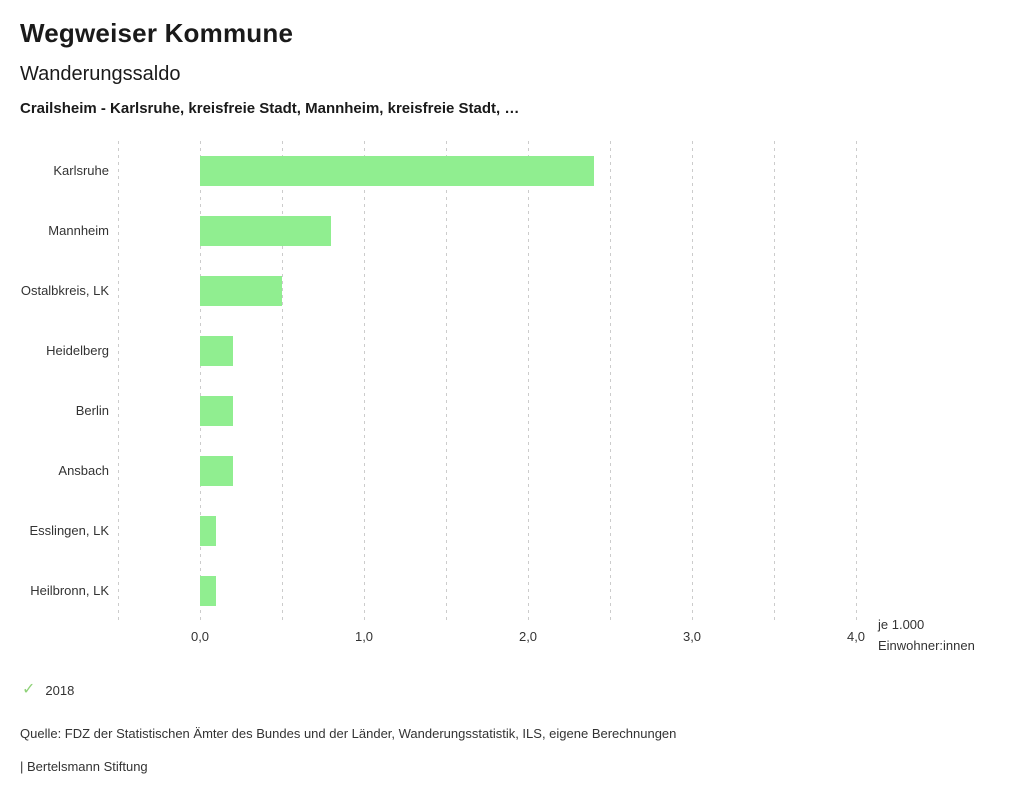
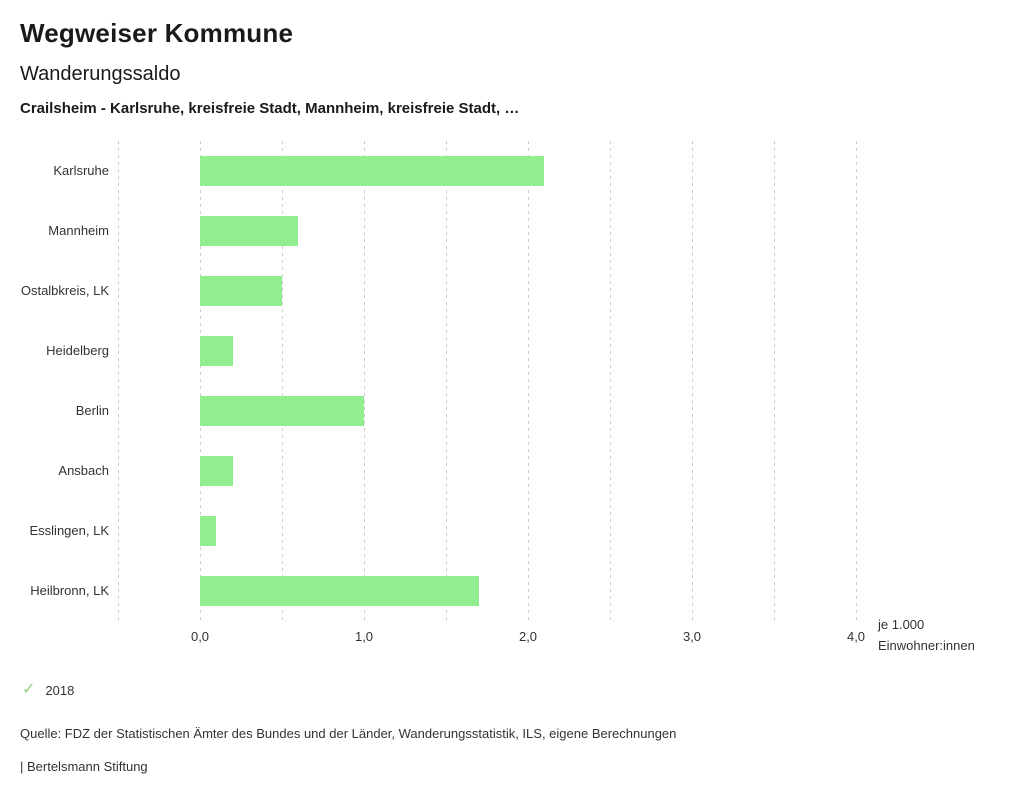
Karlsruhe: 2,4 -> 2,1
Mannheim: 0,8 -> 0,6
Berlin: 0,2 -> 1,0
Heilbronn, LK: 0,1 -> 1,7
